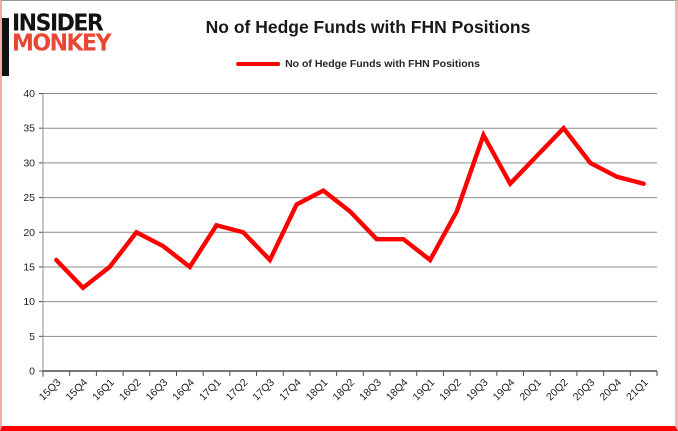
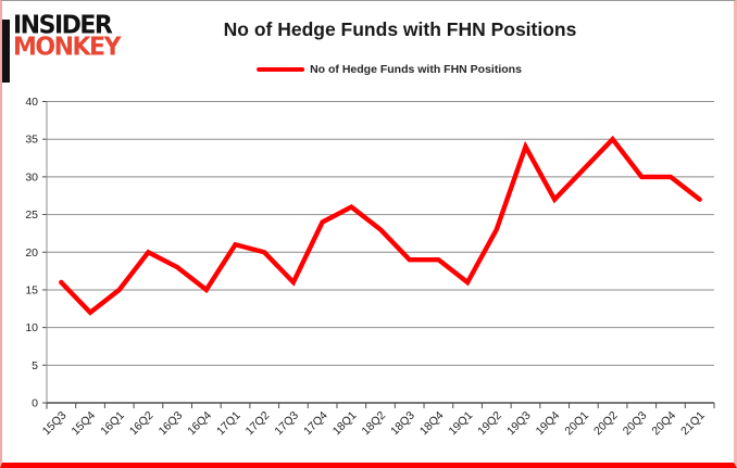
20Q4: 28 -> 30
